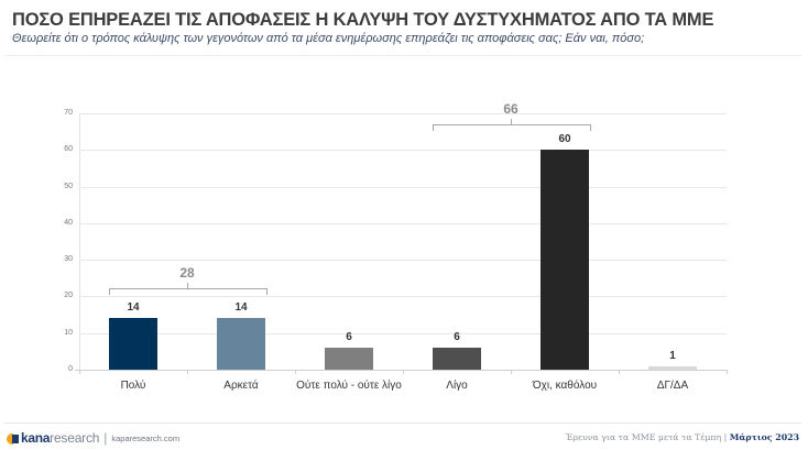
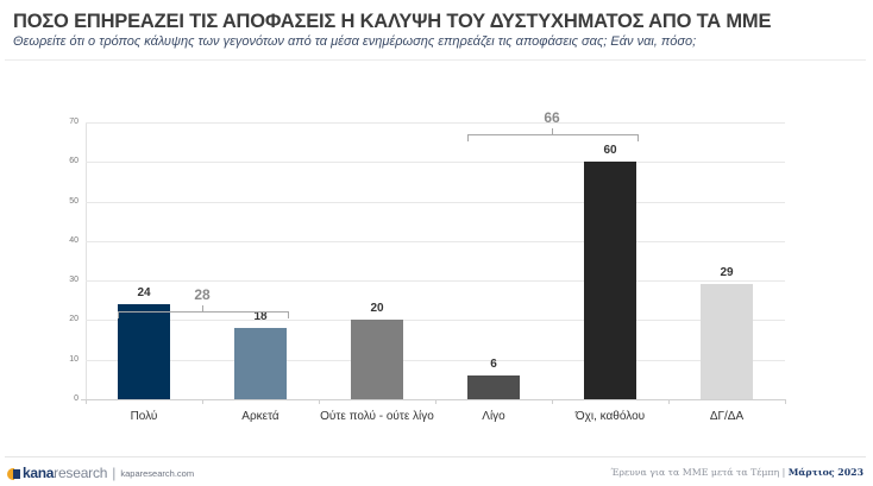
Πολύ: 14 -> 24
Αρκετά: 14 -> 18
Ούτε πολύ - ούτε λίγο: 6 -> 20
ΔΓ/ΔΑ: 1 -> 29
